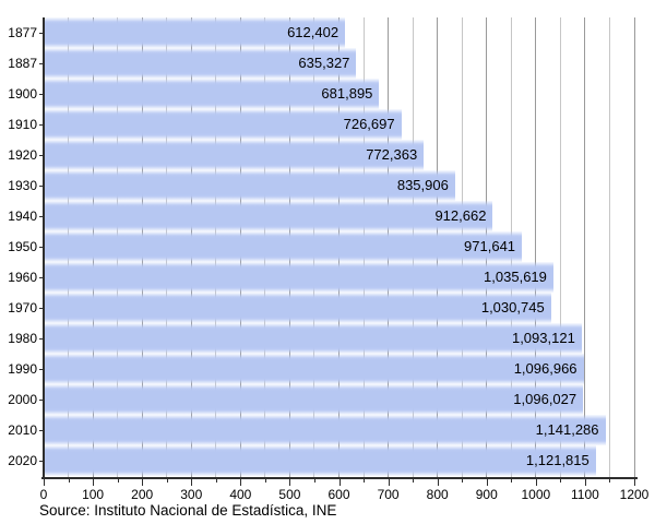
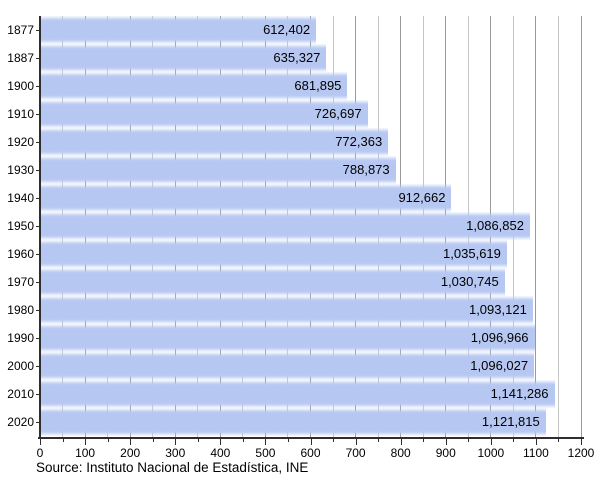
1930: 835,906 -> 788,873
1950: 971,641 -> 1,086,852
